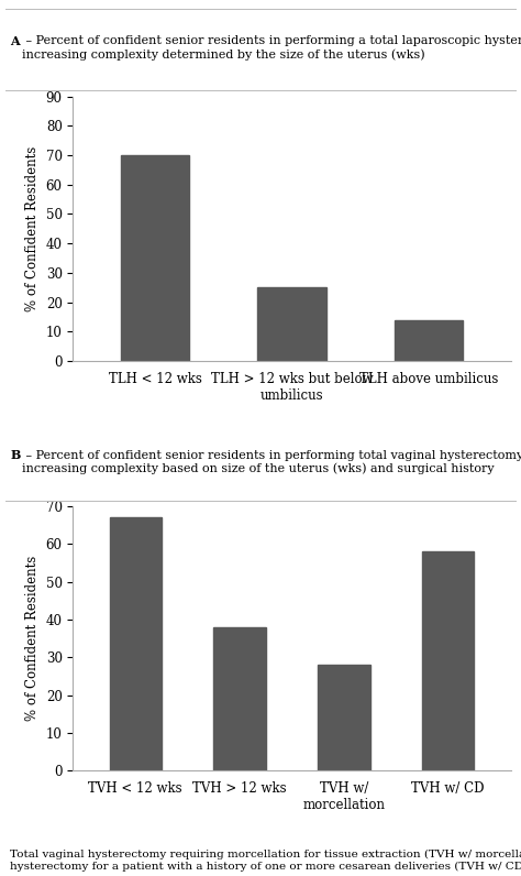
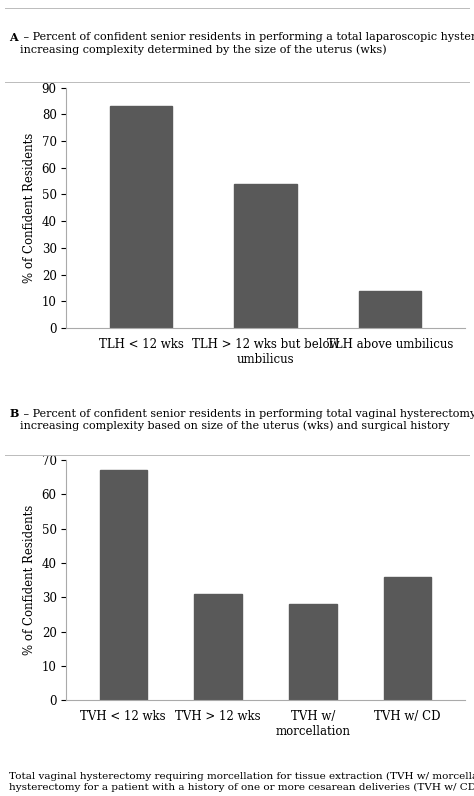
TLH < 12 wks: 70 -> 83
TLH > 12 wks but below umbilicus: 25 -> 54
TVH > 12 wks: 38 -> 31
TVH w/ CD: 58 -> 36
